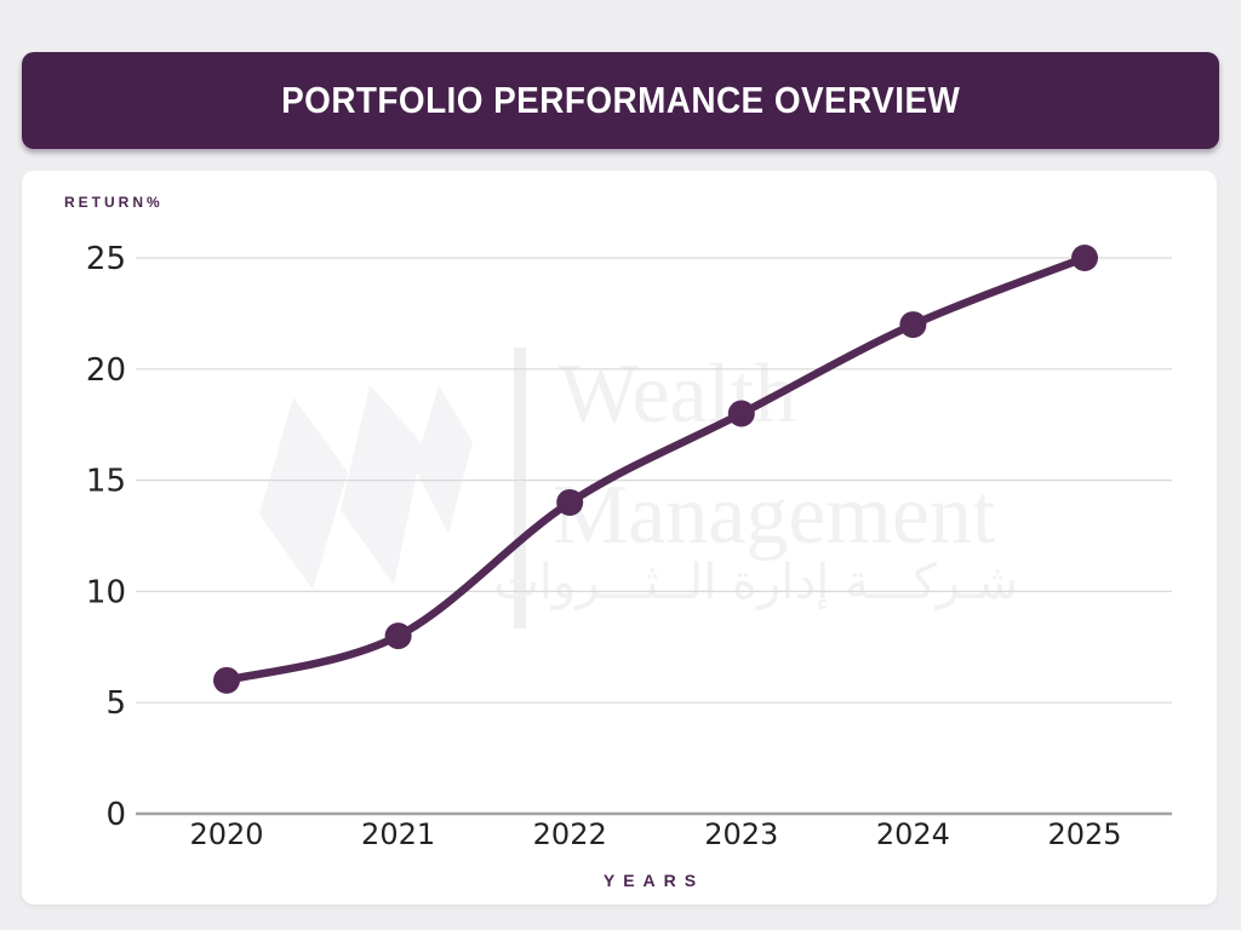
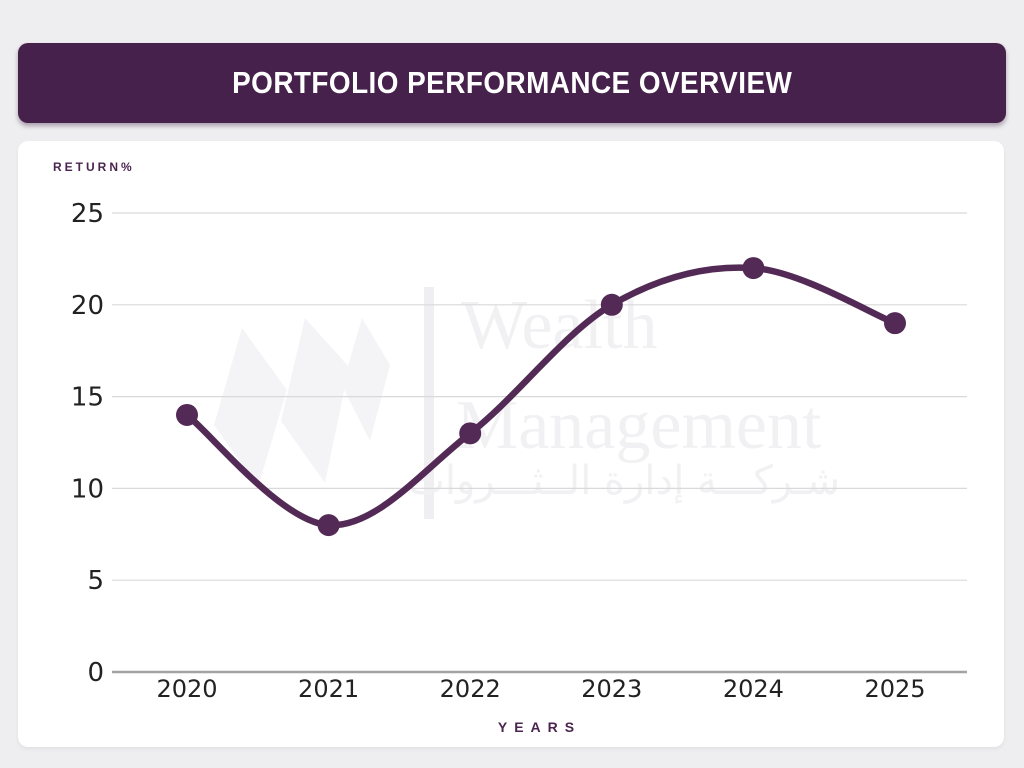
2020: 6 -> 14
2022: 14 -> 13
2023: 18 -> 20
2025: 25 -> 19
